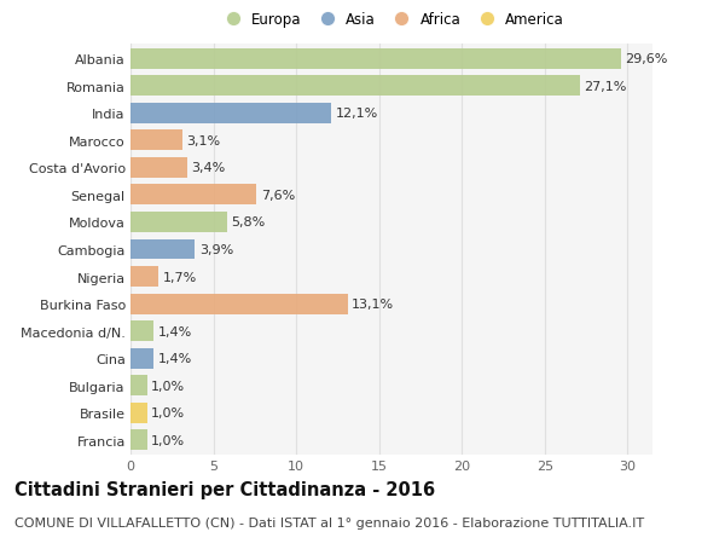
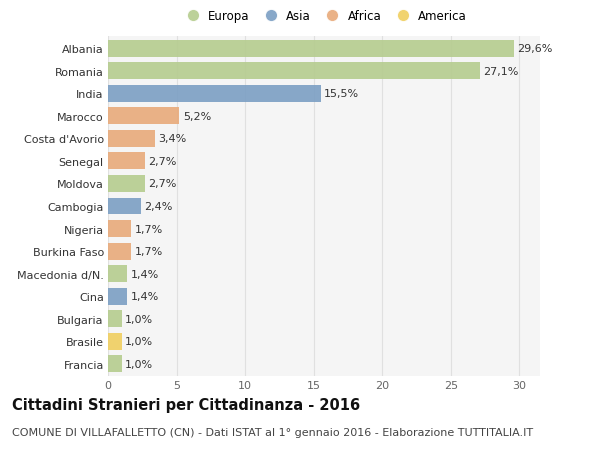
India: 12,1% -> 15,5%
Marocco: 3,1% -> 5,2%
Senegal: 7,6% -> 2,7%
Moldova: 5,8% -> 2,7%
Cambogia: 3,9% -> 2,4%
Burkina Faso: 13,1% -> 1,7%
